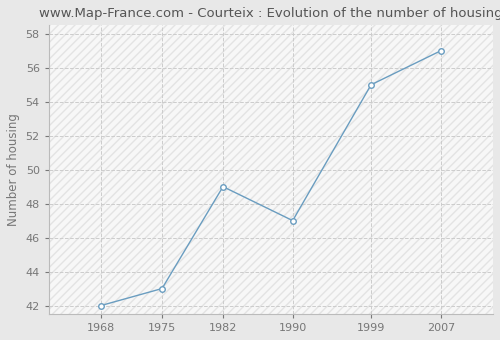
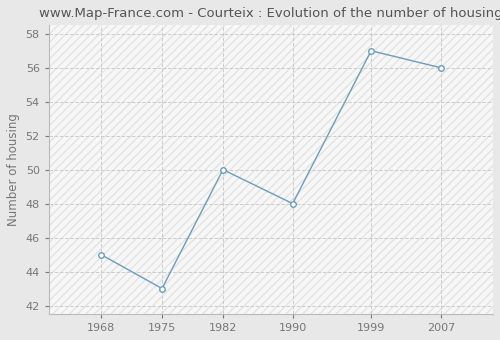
1968: 42 -> 45
1982: 49 -> 50
1990: 47 -> 48
1999: 55 -> 57
2007: 57 -> 56
